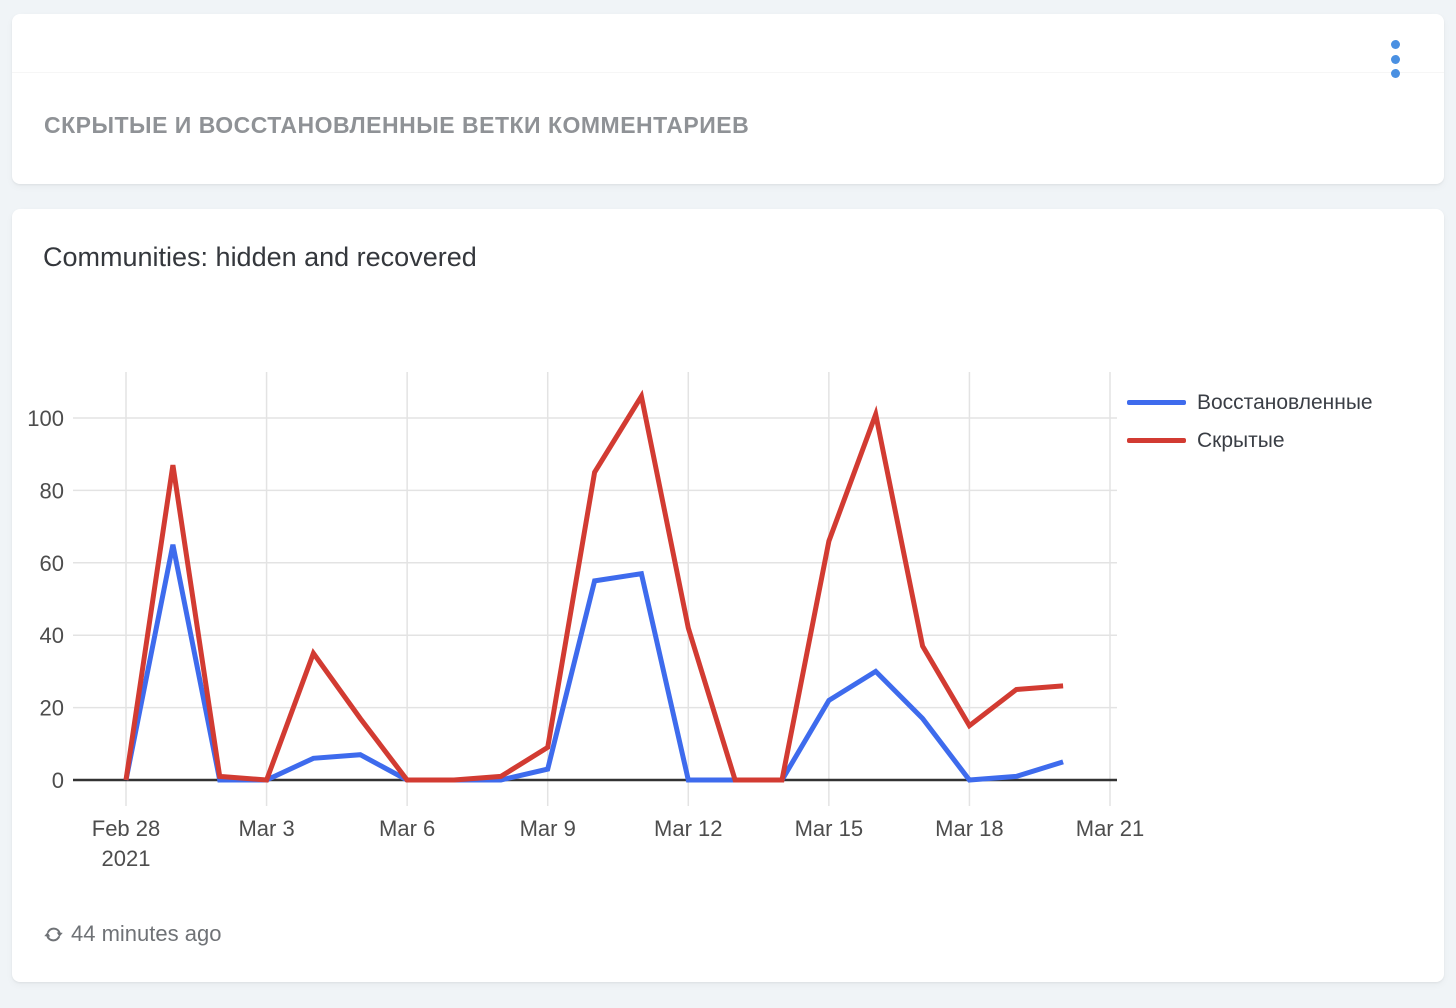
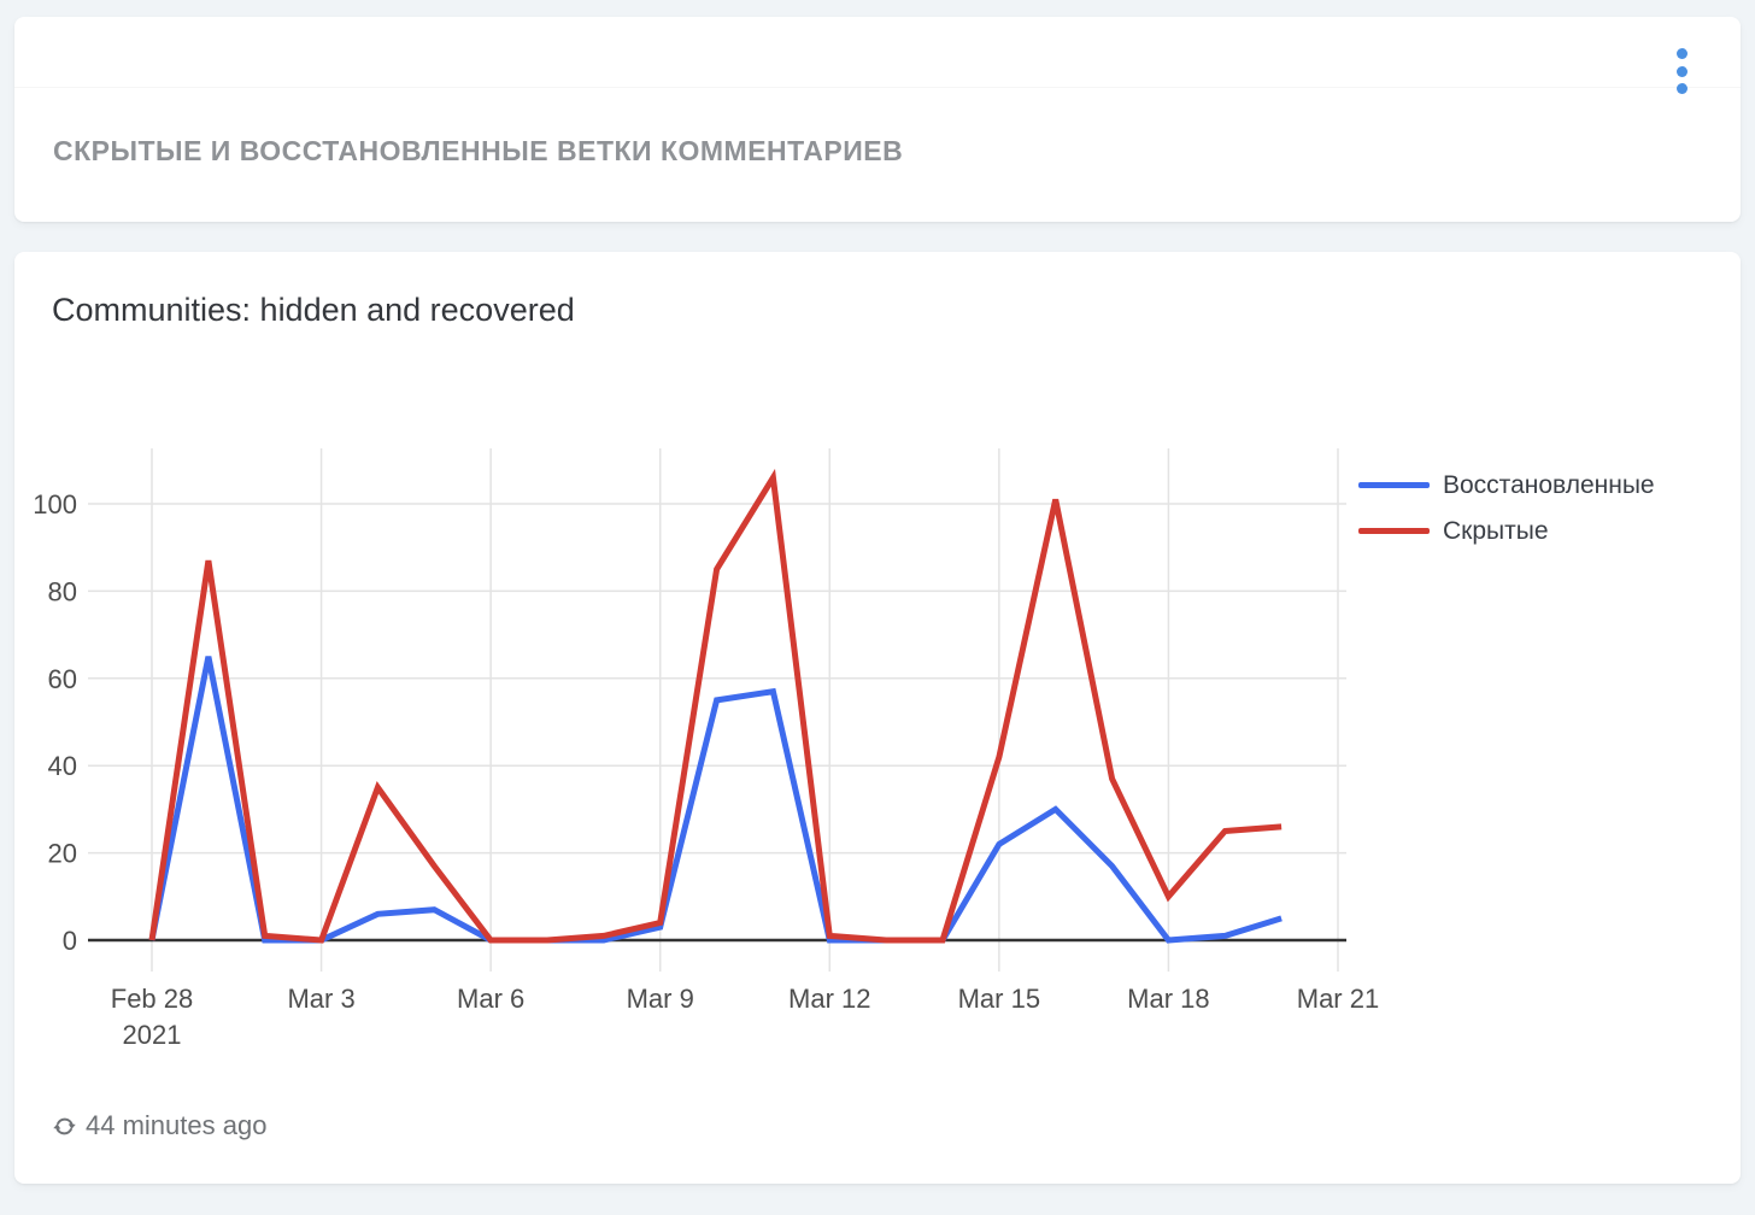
Скрытые/Mar 9: 9 -> 4
Скрытые/Mar 12: 42 -> 1
Скрытые/Mar 15: 66 -> 42
Скрытые/Mar 18: 15 -> 10
